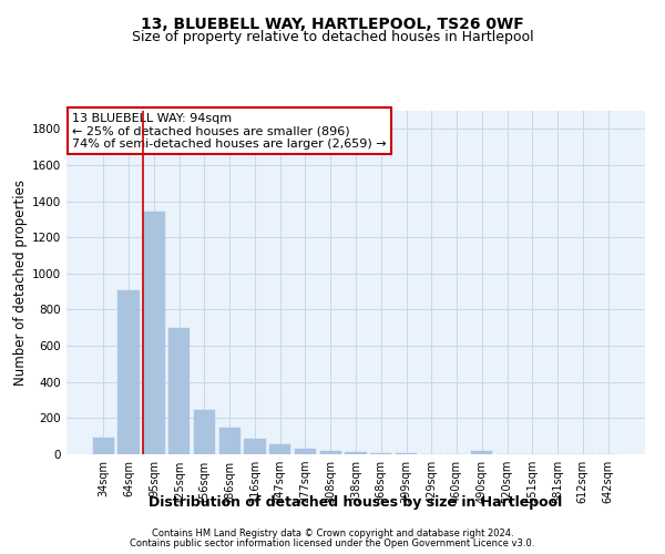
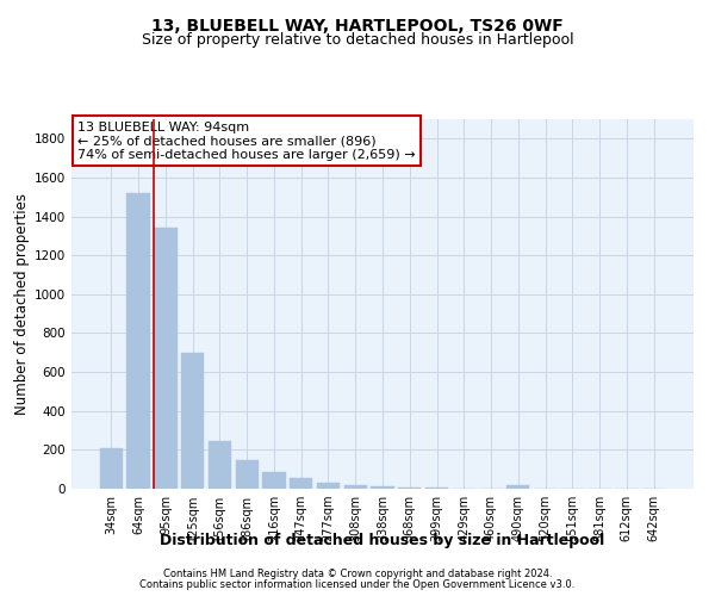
34sqm: 90 -> 210
64sqm: 910 -> 1520
